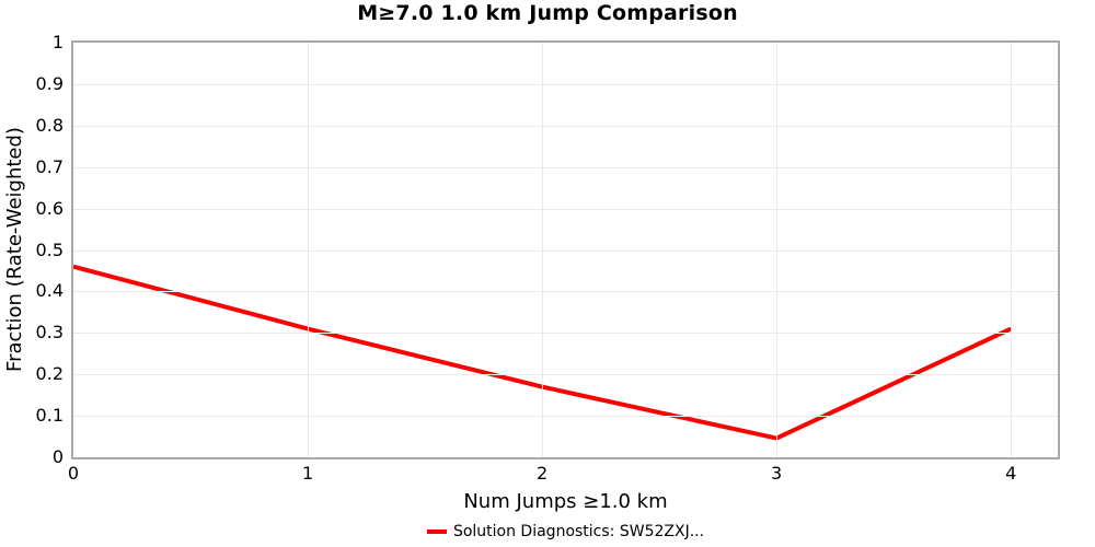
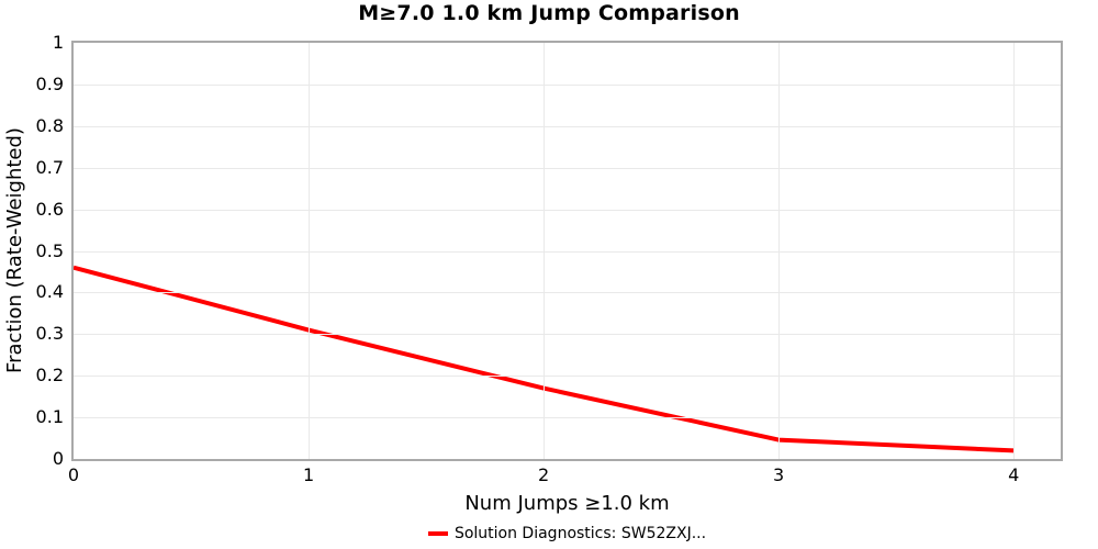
4: 0.31 -> 0.02
